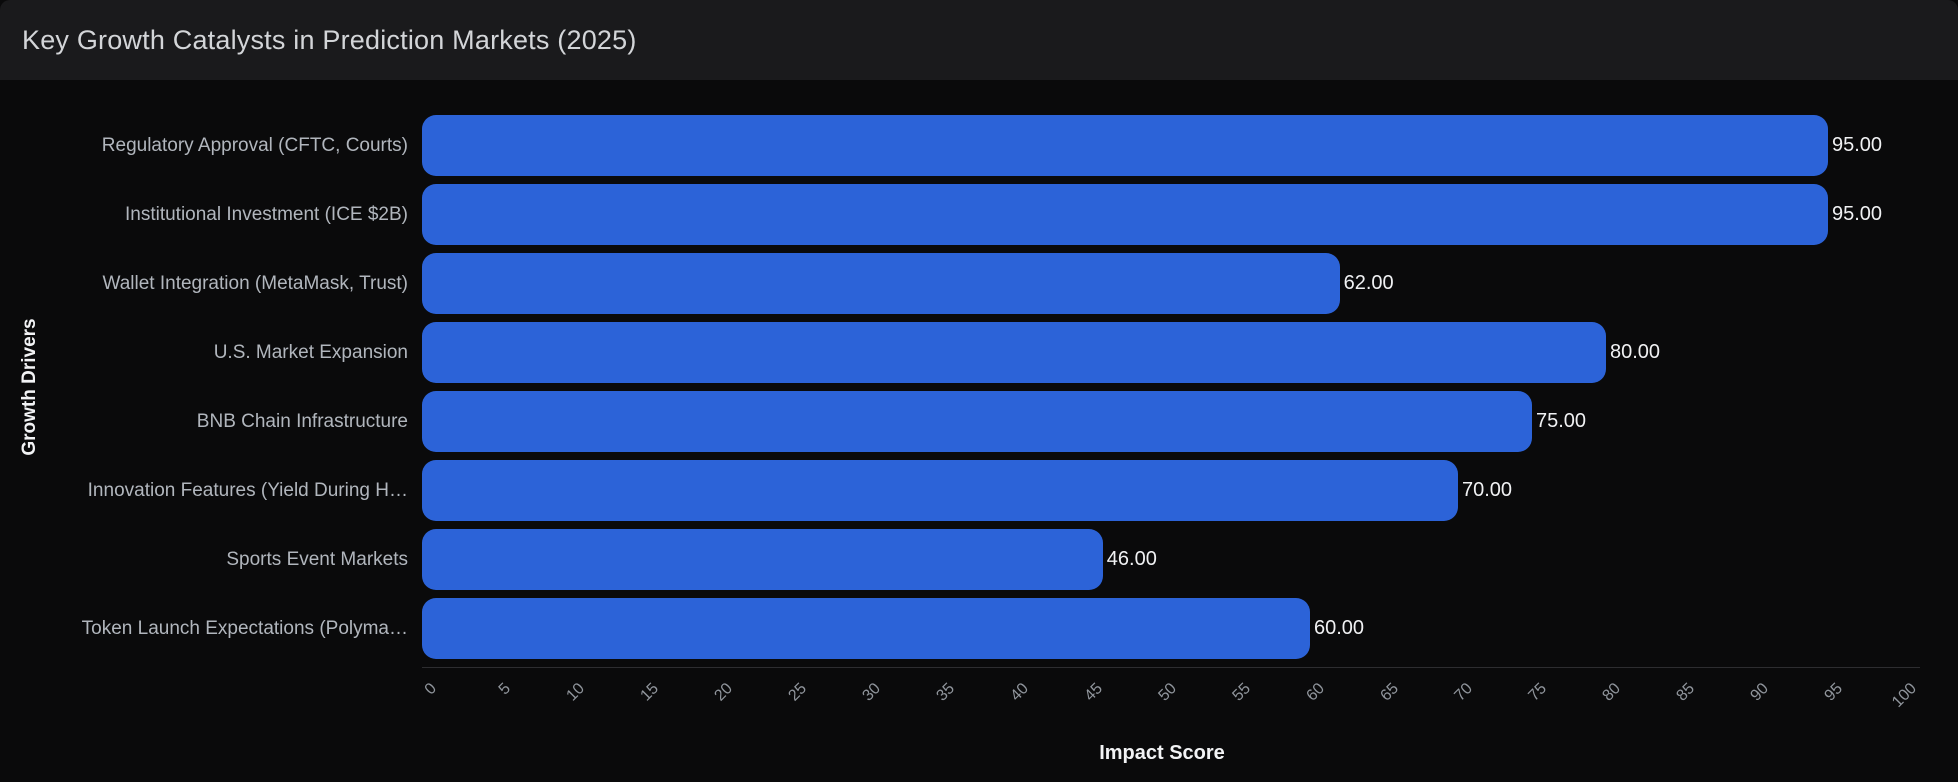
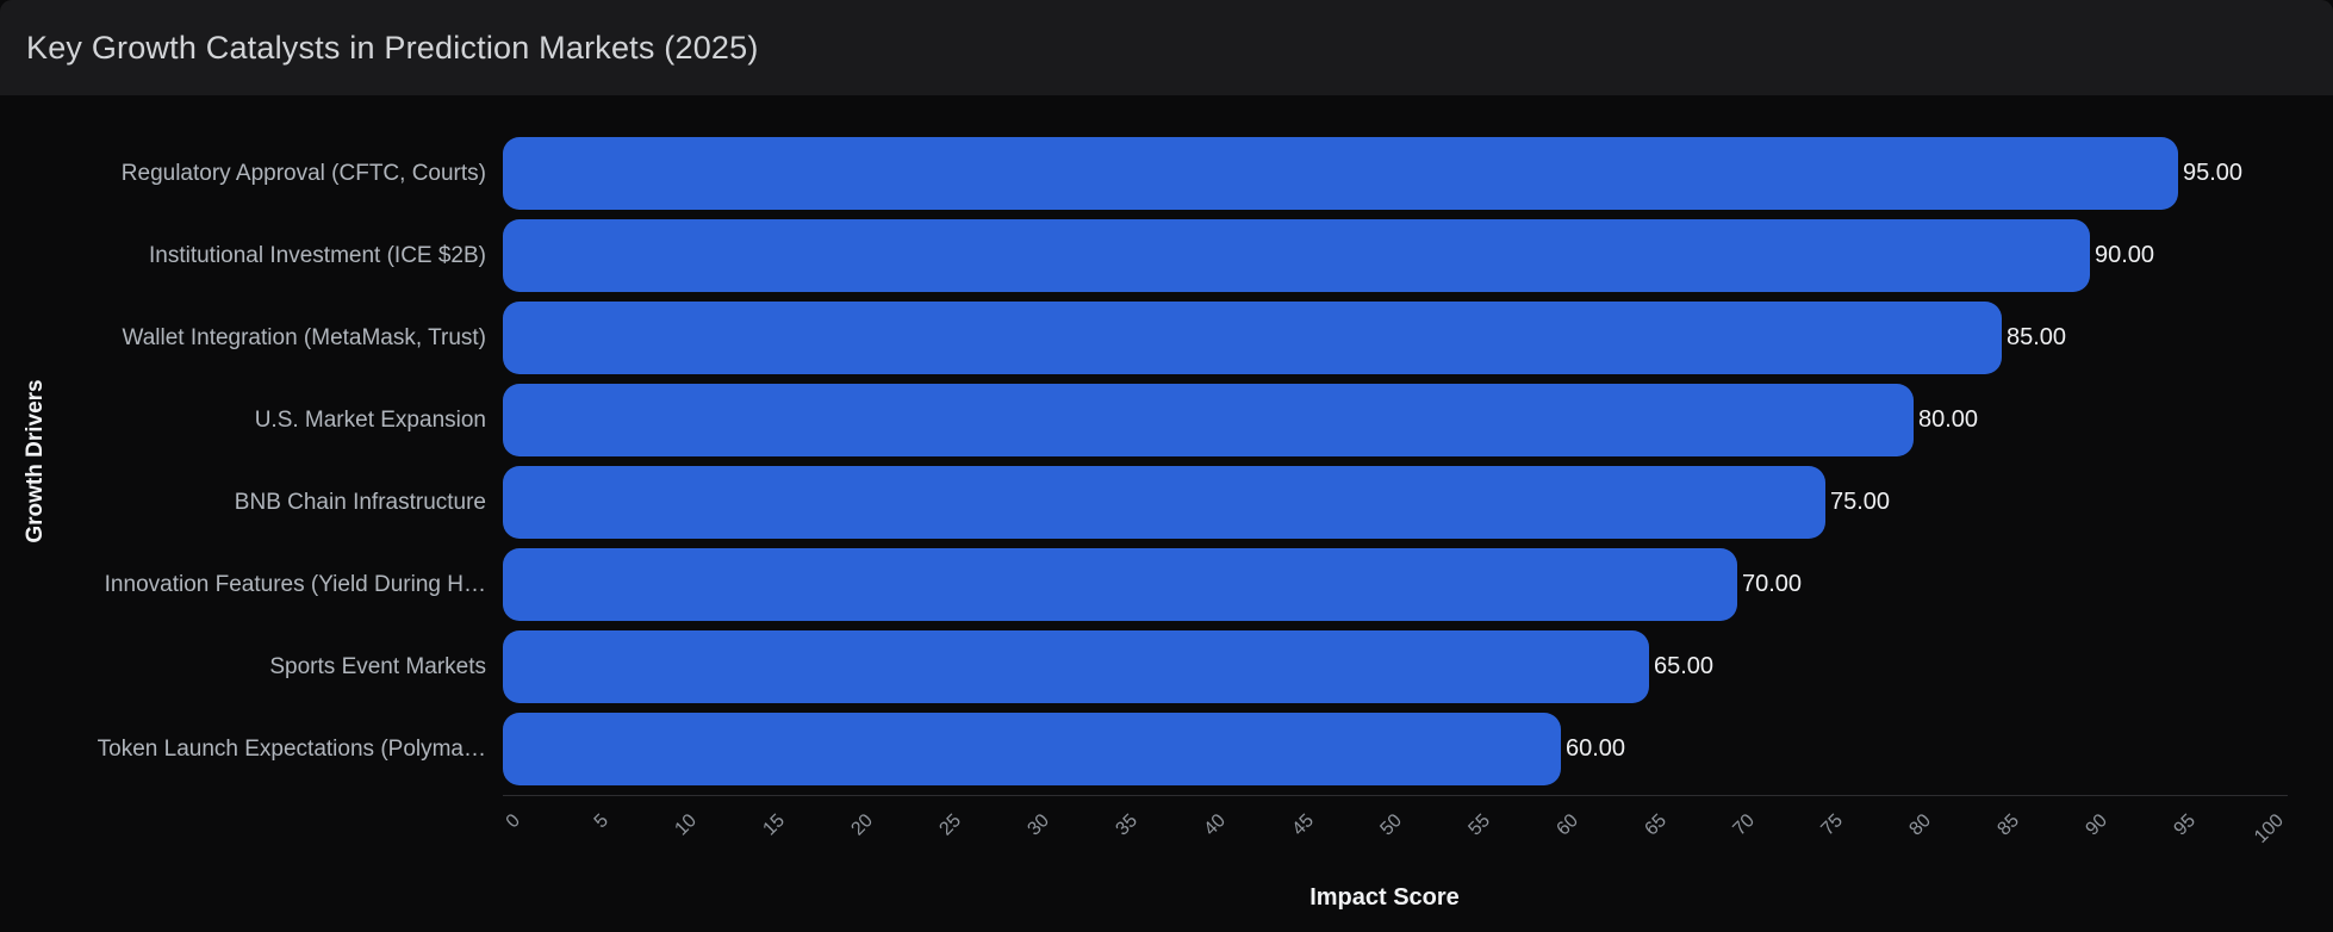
Institutional Investment (ICE $2B): 95.00 -> 90.00
Wallet Integration (MetaMask, Trust): 62.00 -> 85.00
Sports Event Markets: 46.00 -> 65.00
